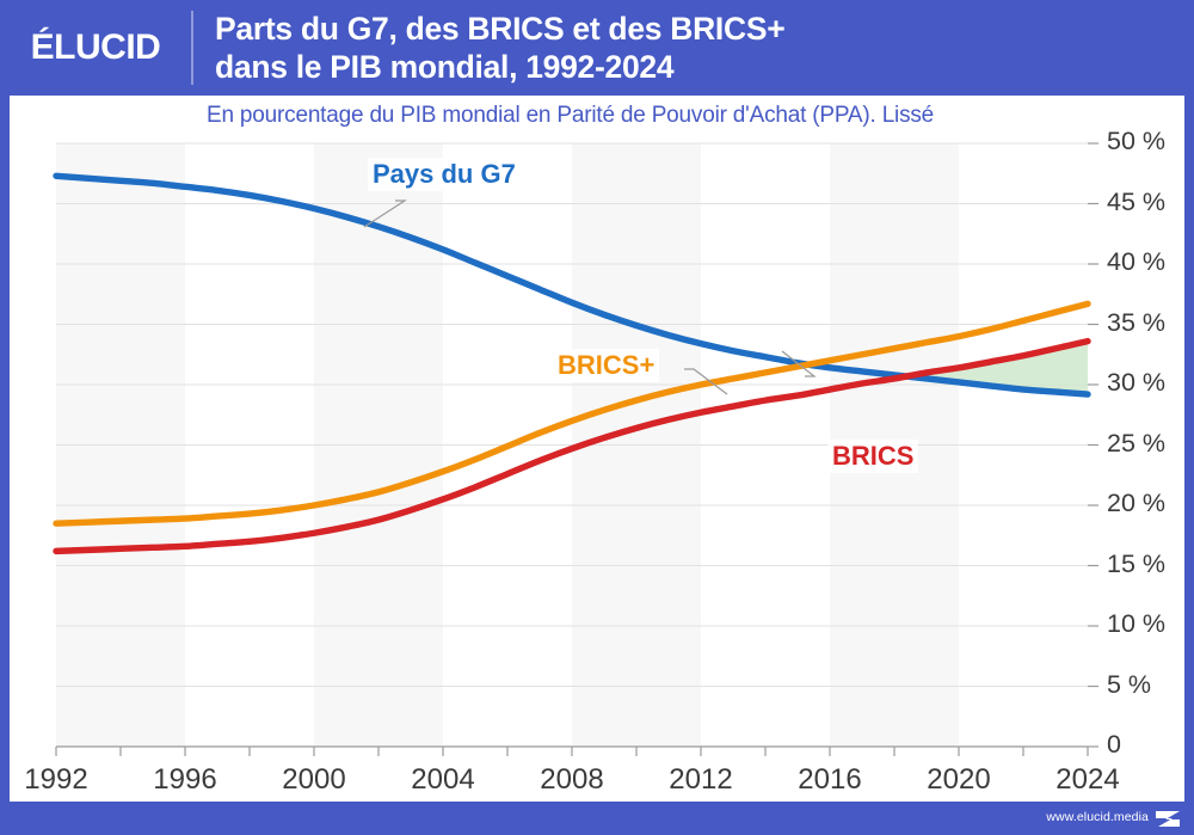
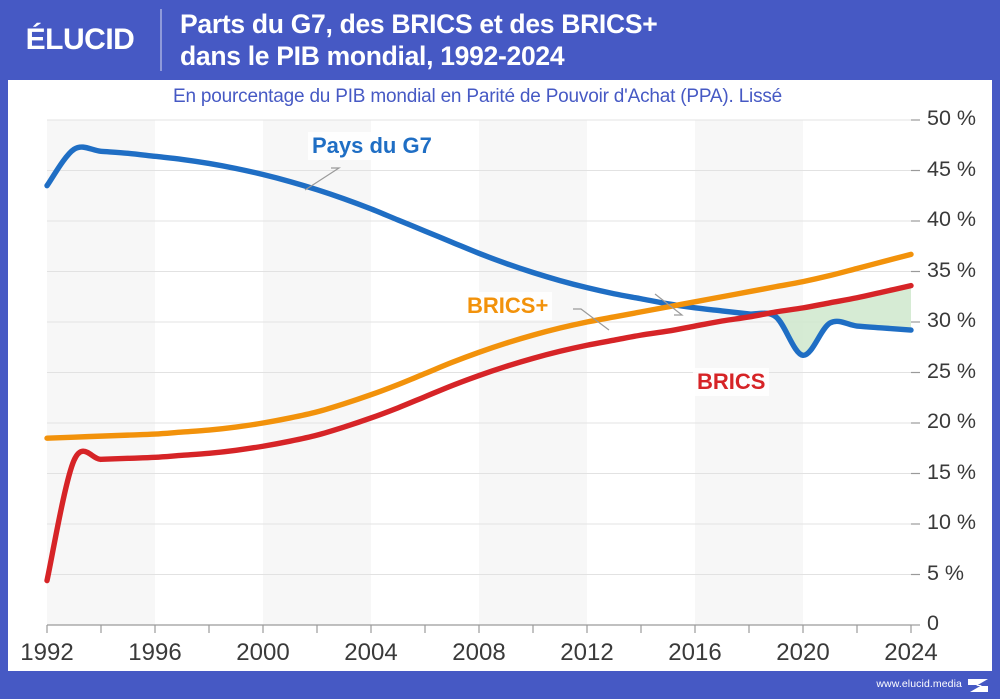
Pays du G7/1992: 47.3% -> 43.5%
BRICS/1992: 16.2% -> 4.4%
Pays du G7/2020: 30.2% -> 26.7%
